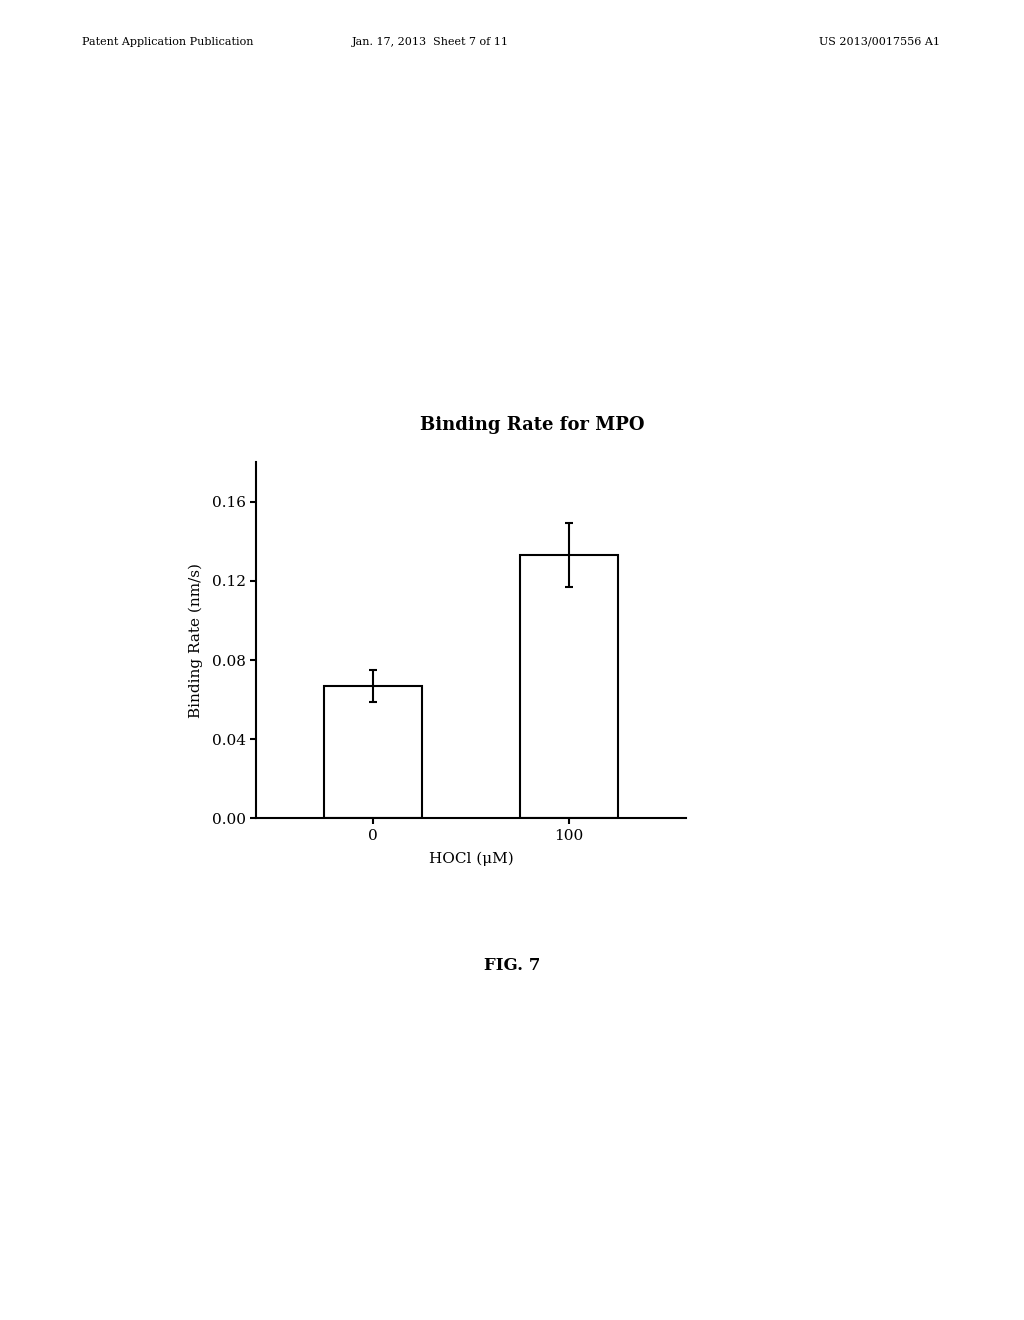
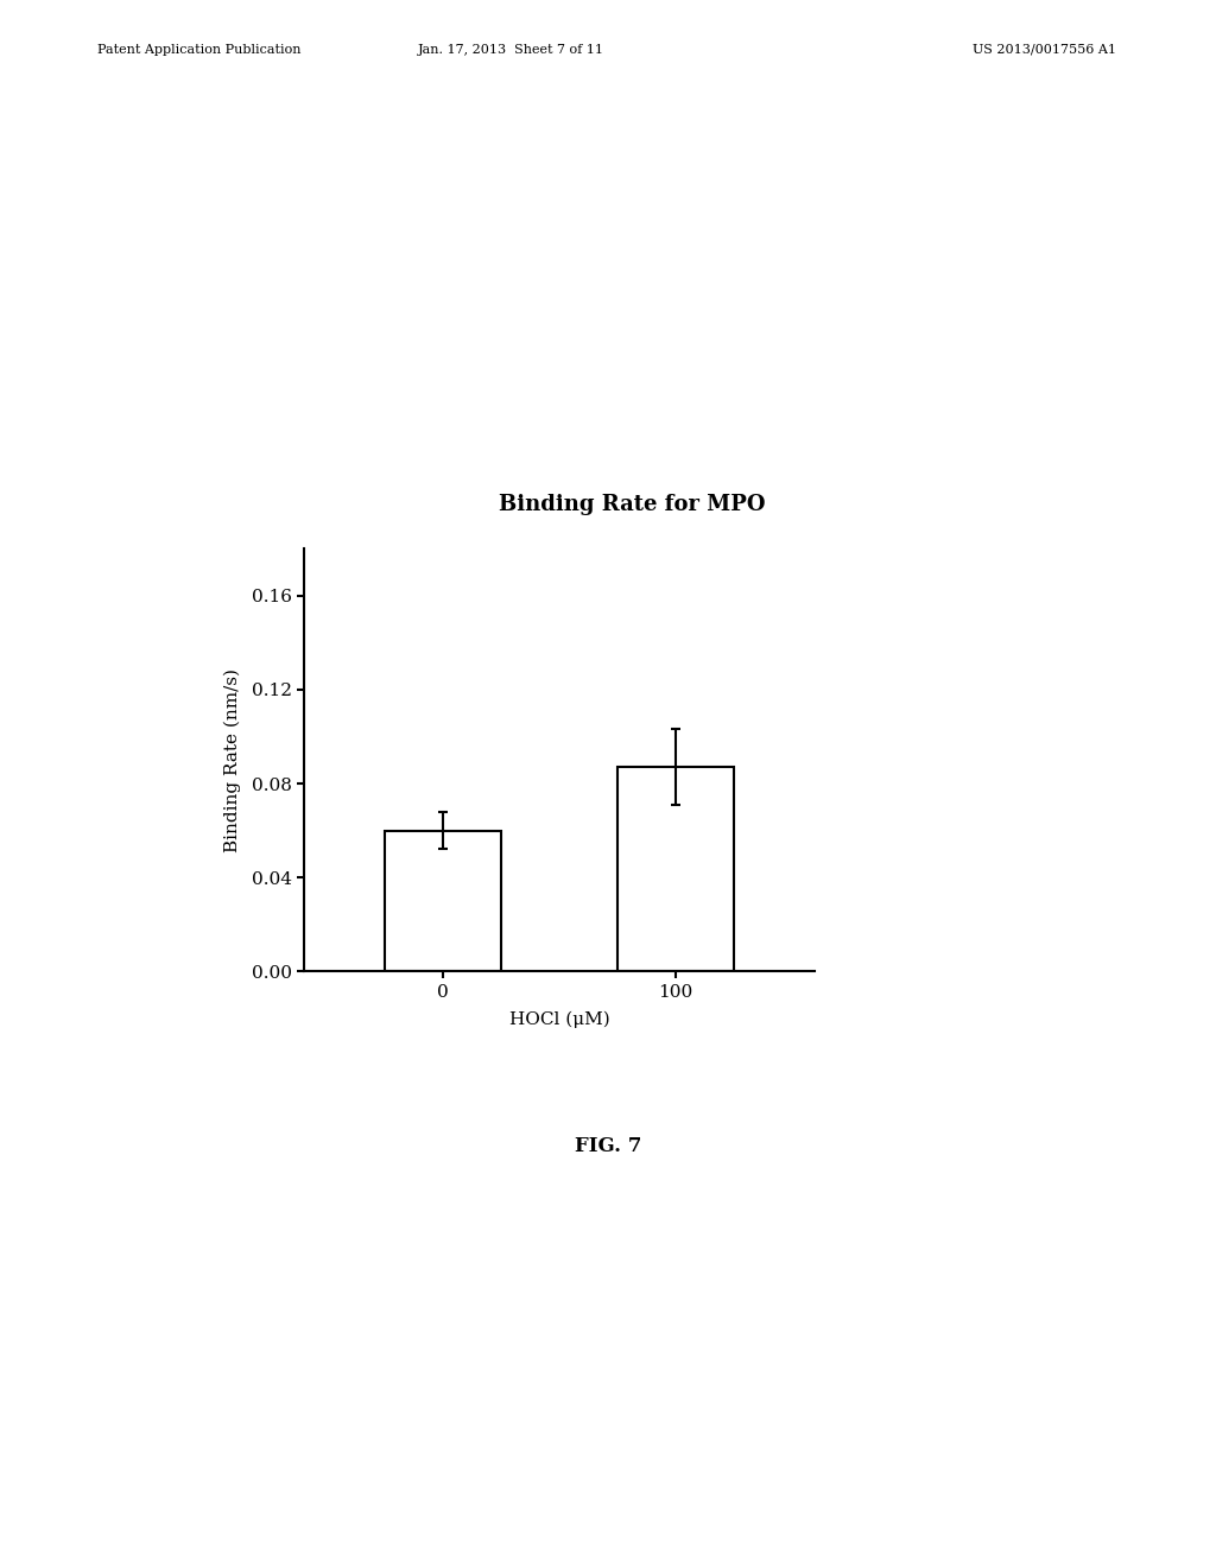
0: 0.067 -> 0.060
100: 0.133 -> 0.087
